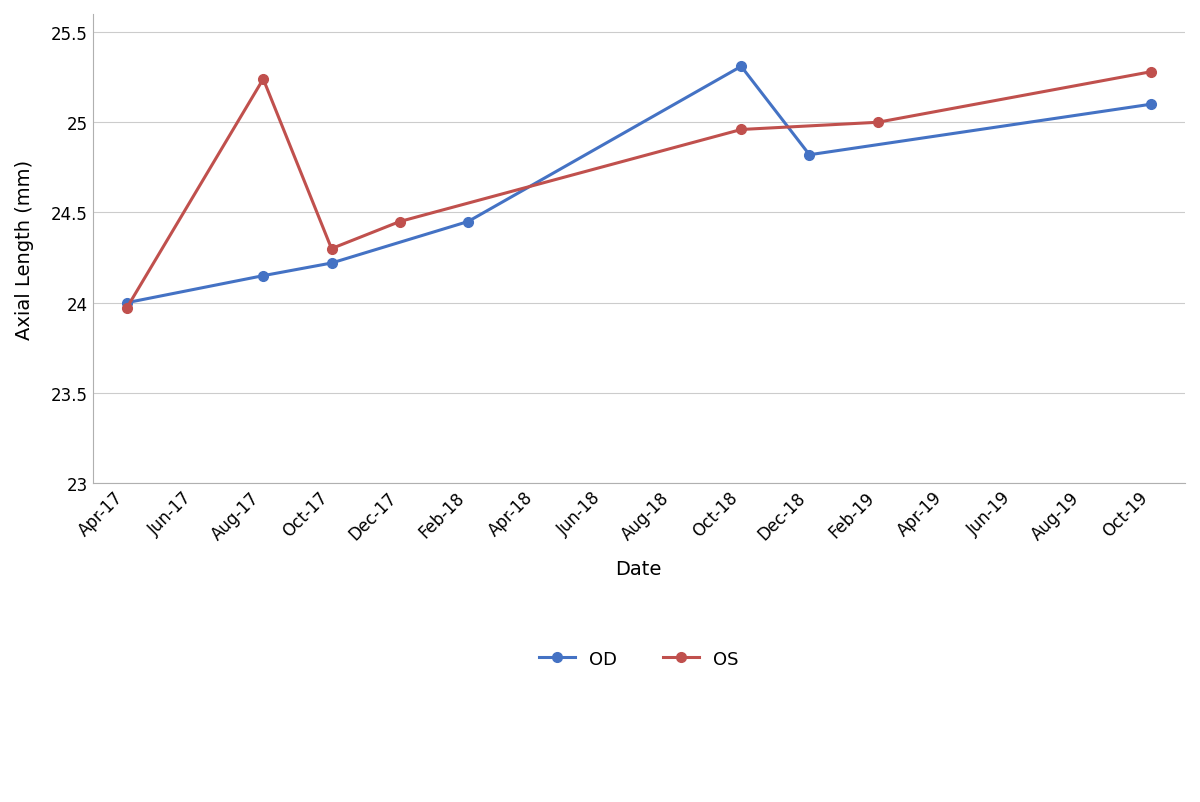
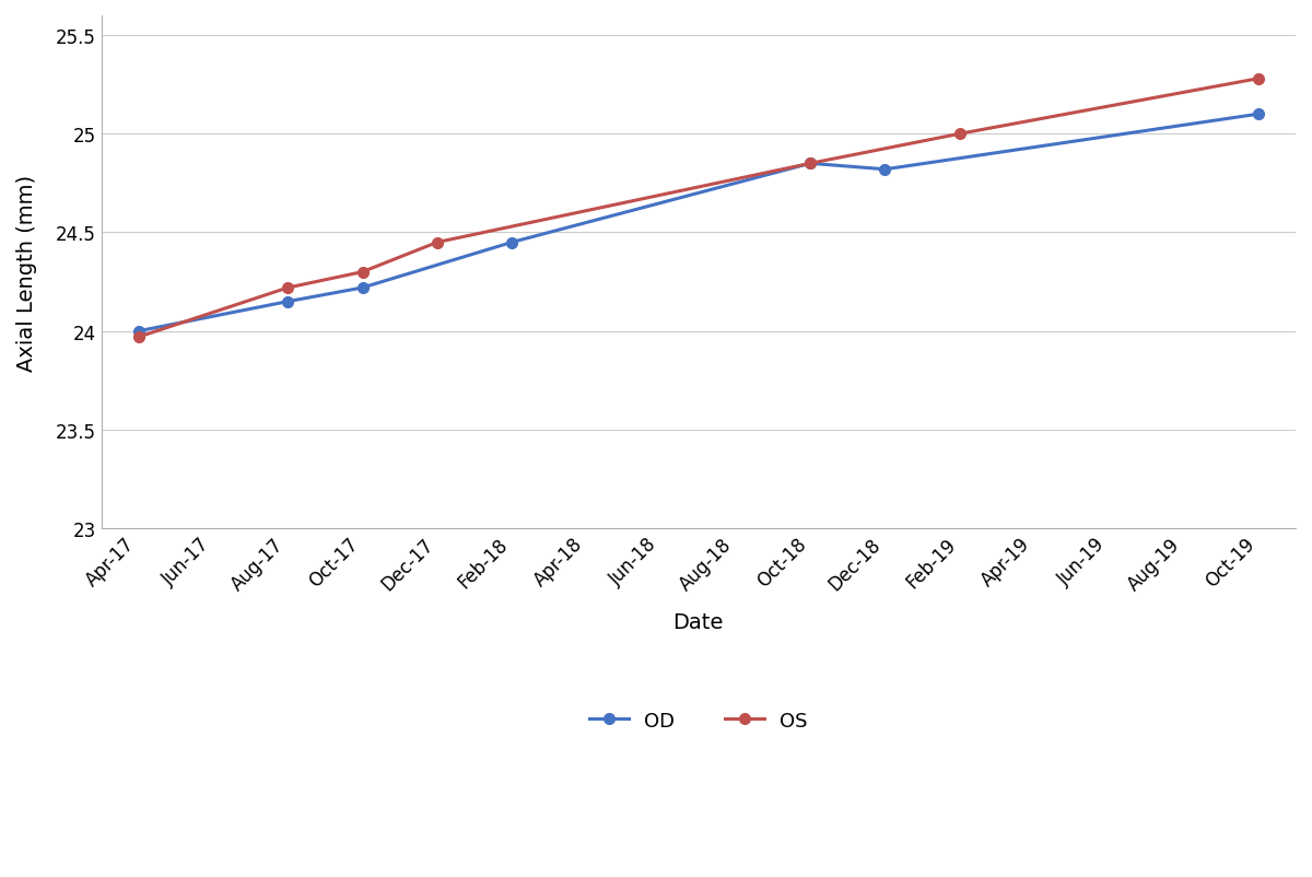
OS/Aug-17: 25.24 -> 24.22
OD/Oct-18: 25.31 -> 24.85
OS/Oct-18: 24.96 -> 24.85
